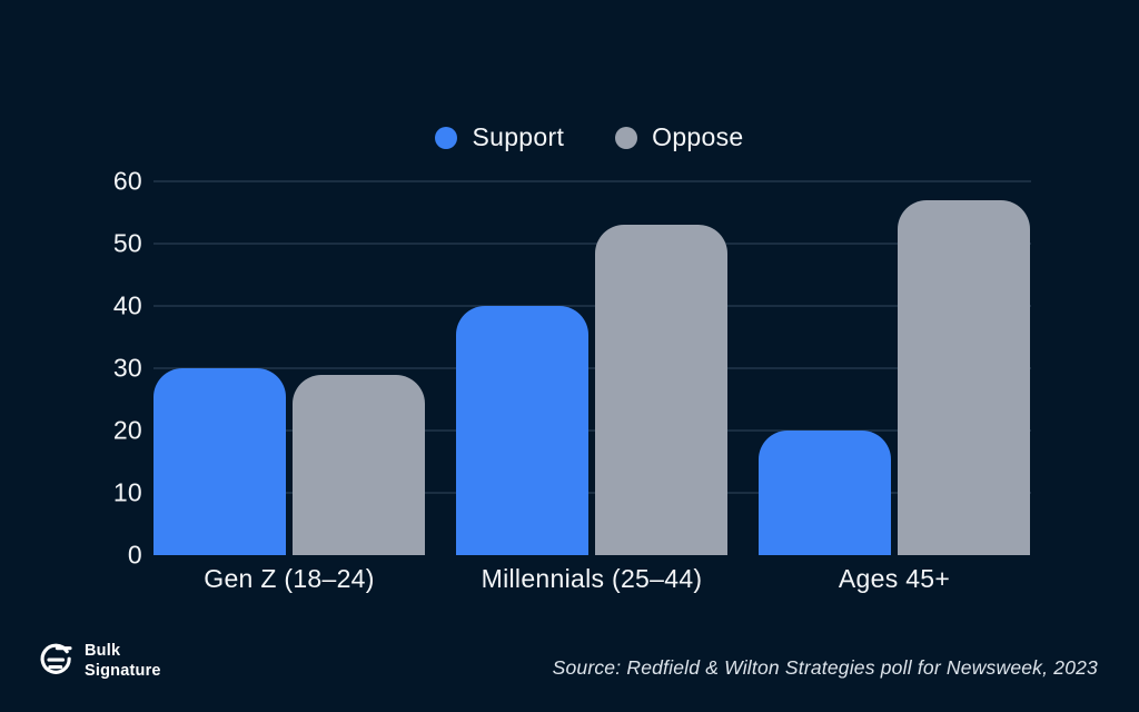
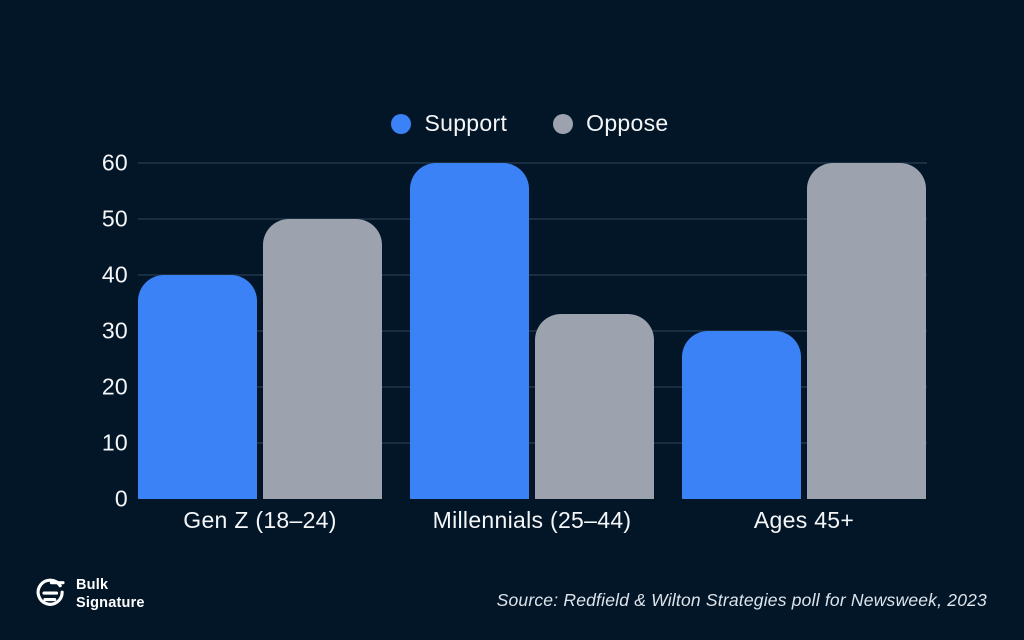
Support/Gen Z (18–24): 30 -> 40
Oppose/Gen Z (18–24): 29 -> 50
Support/Millennials (25–44): 40 -> 60
Oppose/Millennials (25–44): 53 -> 33
Support/Ages 45+: 20 -> 30
Oppose/Ages 45+: 57 -> 60
